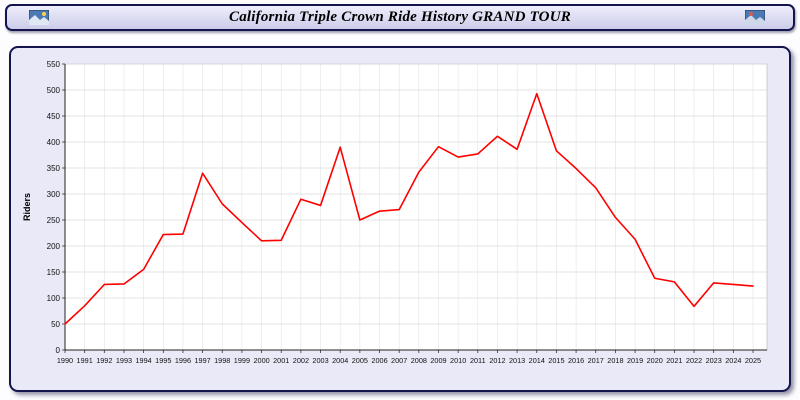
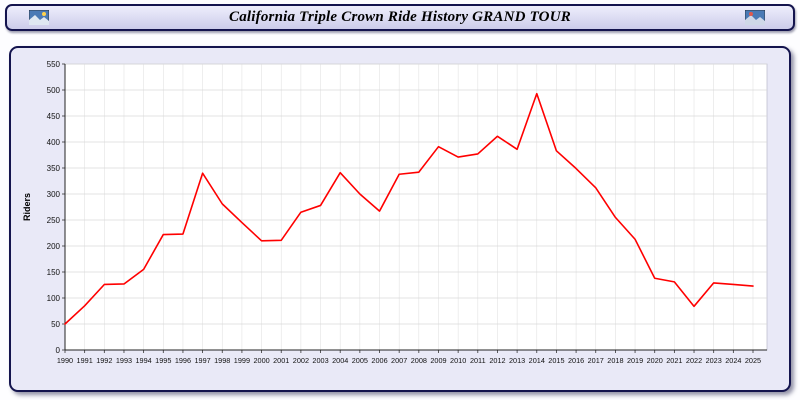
2002: 290 -> 260
2004: 390 -> 340
2005: 250 -> 300
2007: 270 -> 340
